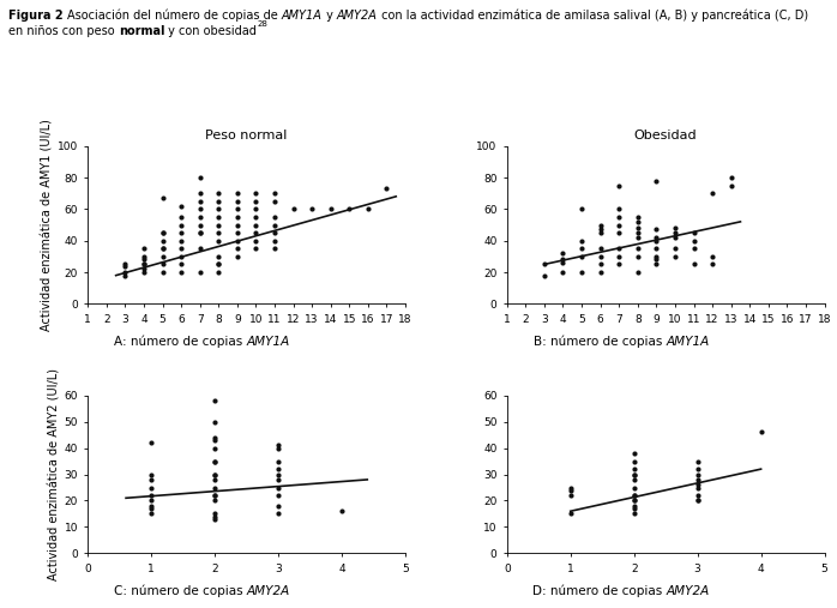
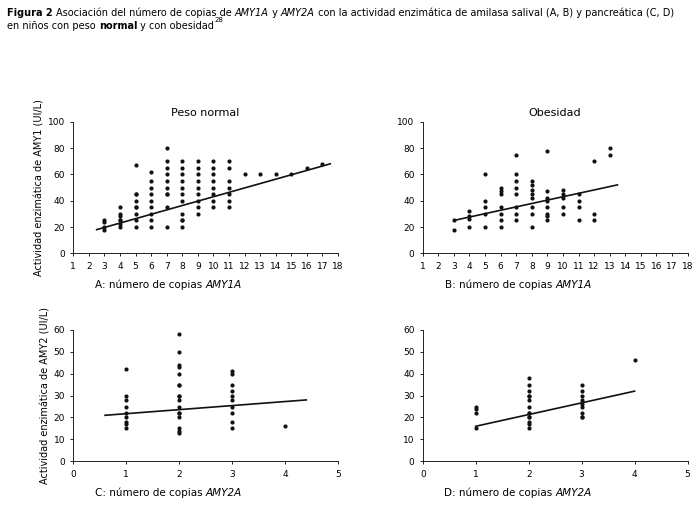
Peso normal/16: 60 -> 65
Peso normal/17: 73 -> 68
